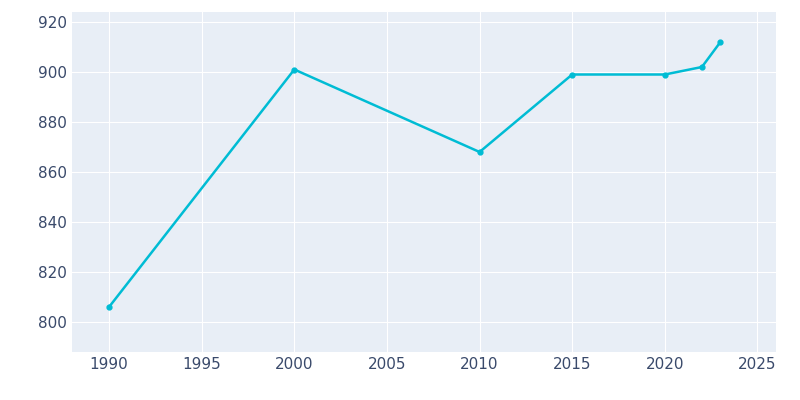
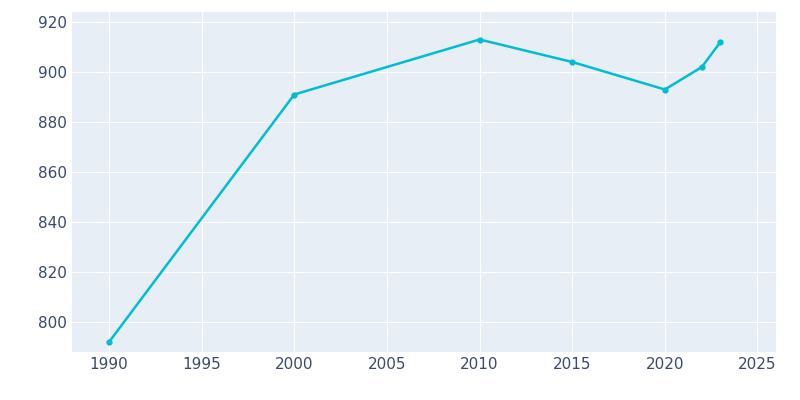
1990: 806 -> 792
2000: 901 -> 891
2010: 868 -> 913
2015: 899 -> 904
2020: 899 -> 893
